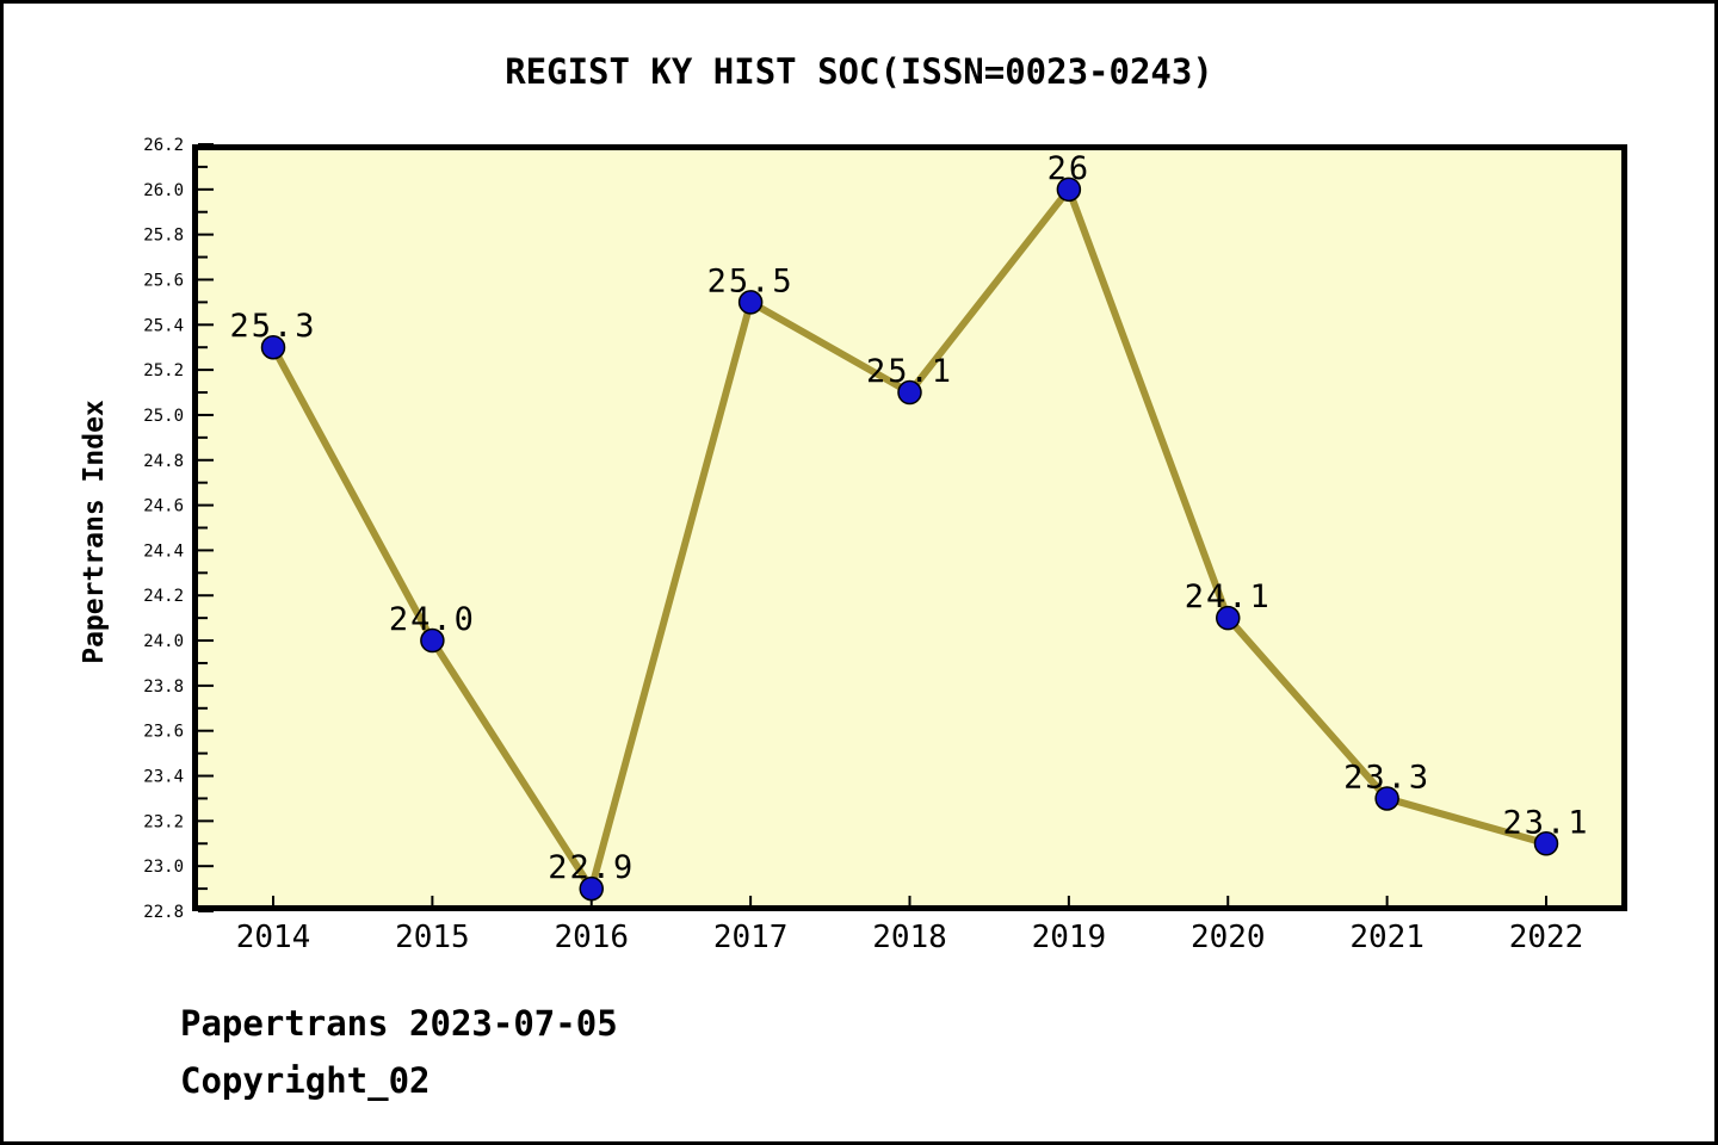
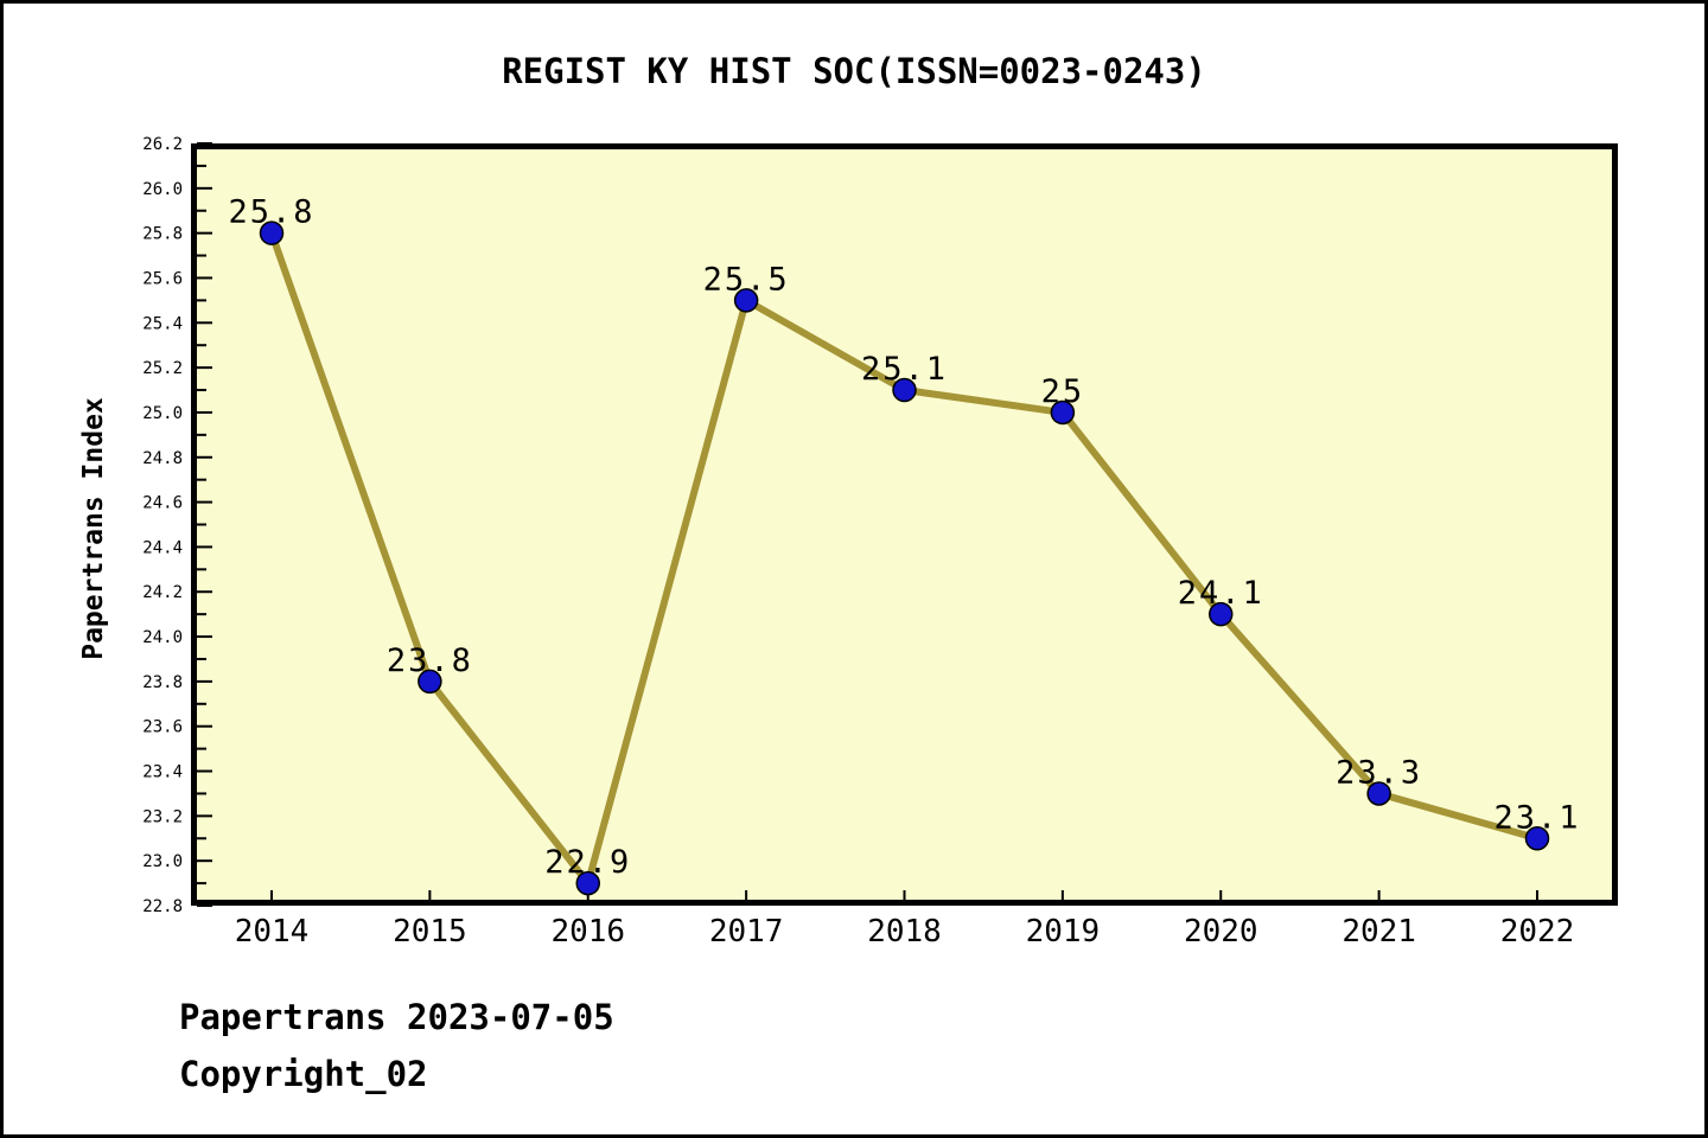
2014: 25.3 -> 25.8
2015: 24.0 -> 23.8
2019: 26 -> 25
